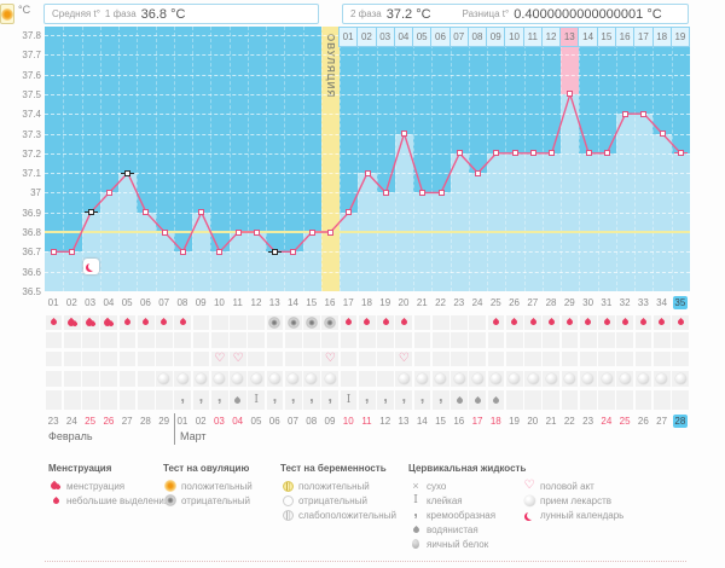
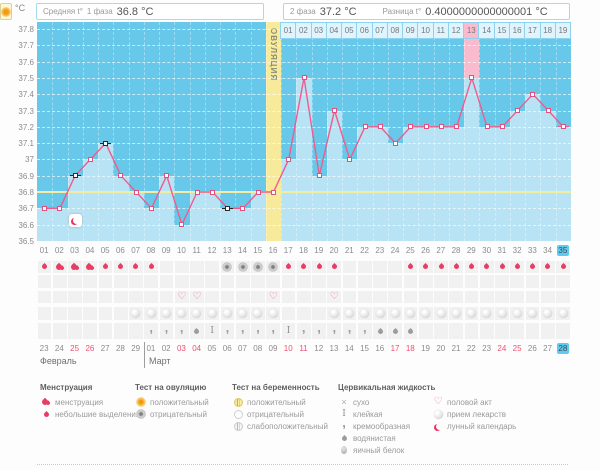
10: 36.7 -> 36.6
17: 36.9 -> 37.0
18: 37.1 -> 37.5
19: 37.0 -> 36.9
22: 37.0 -> 37.2
32: 37.4 -> 37.3
